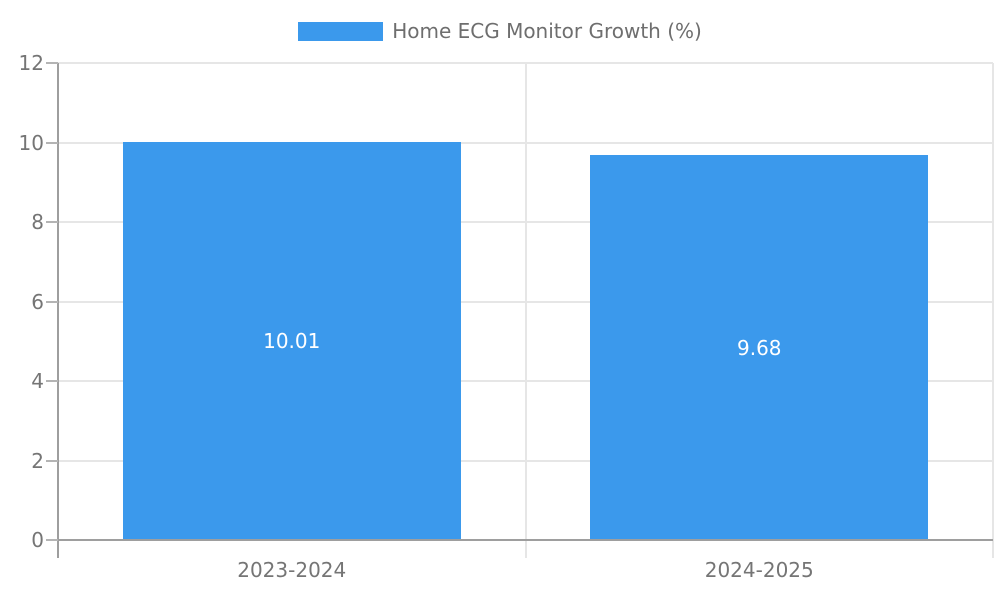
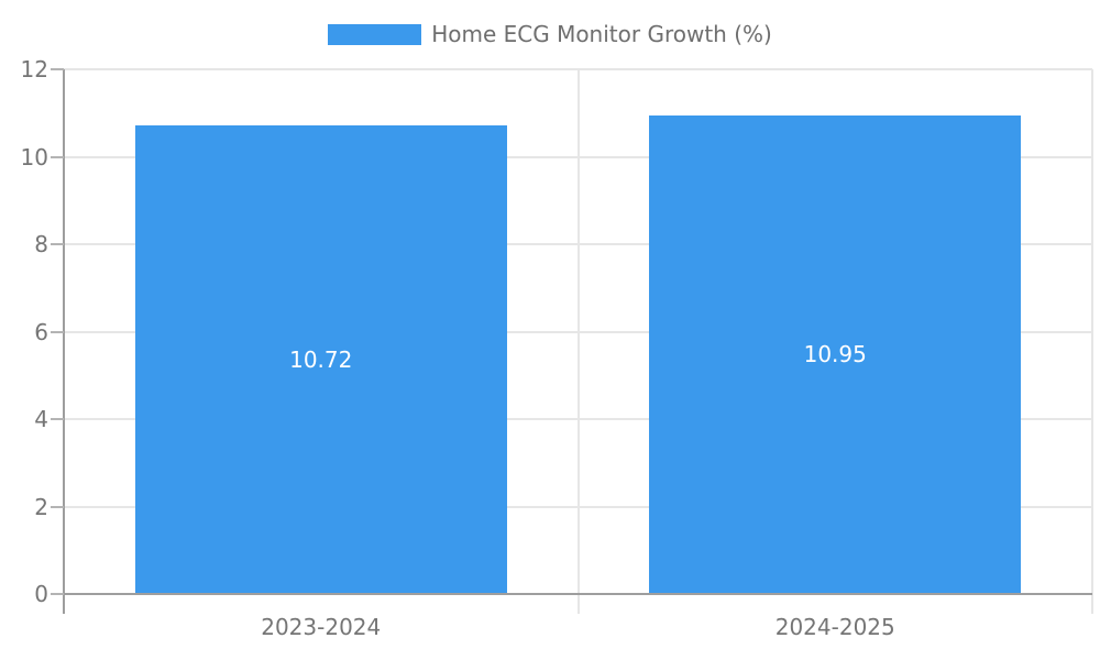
2023-2024: 10.01 -> 10.72
2024-2025: 9.68 -> 10.95
